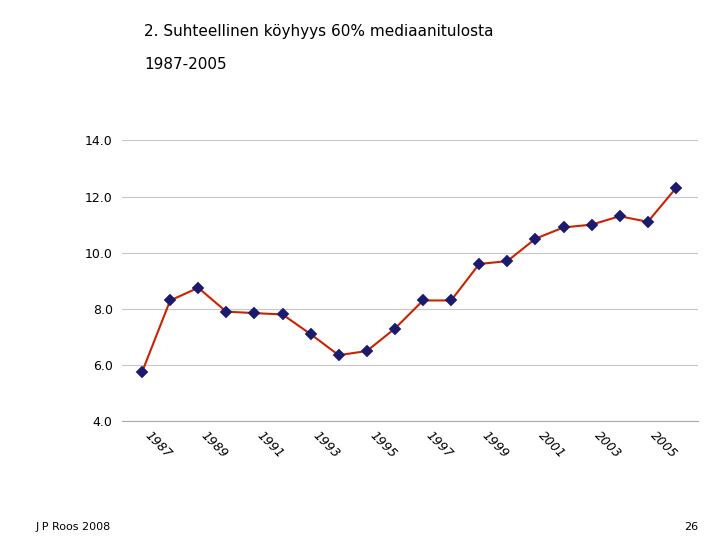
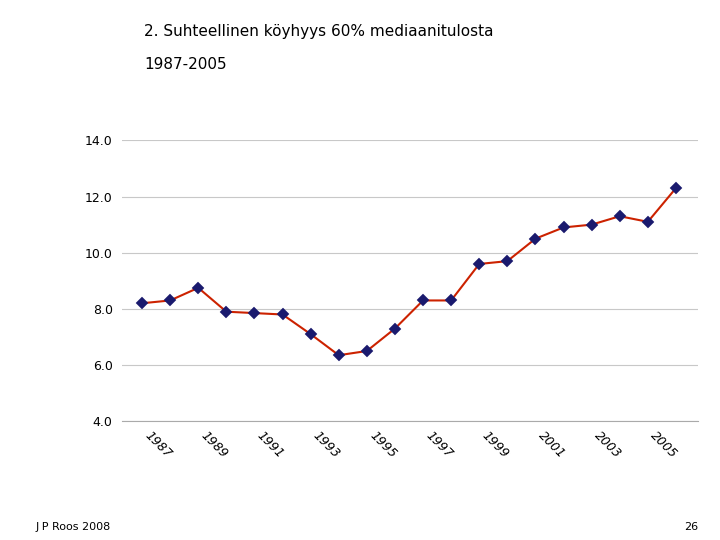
1987: 5.75 -> 8.20
